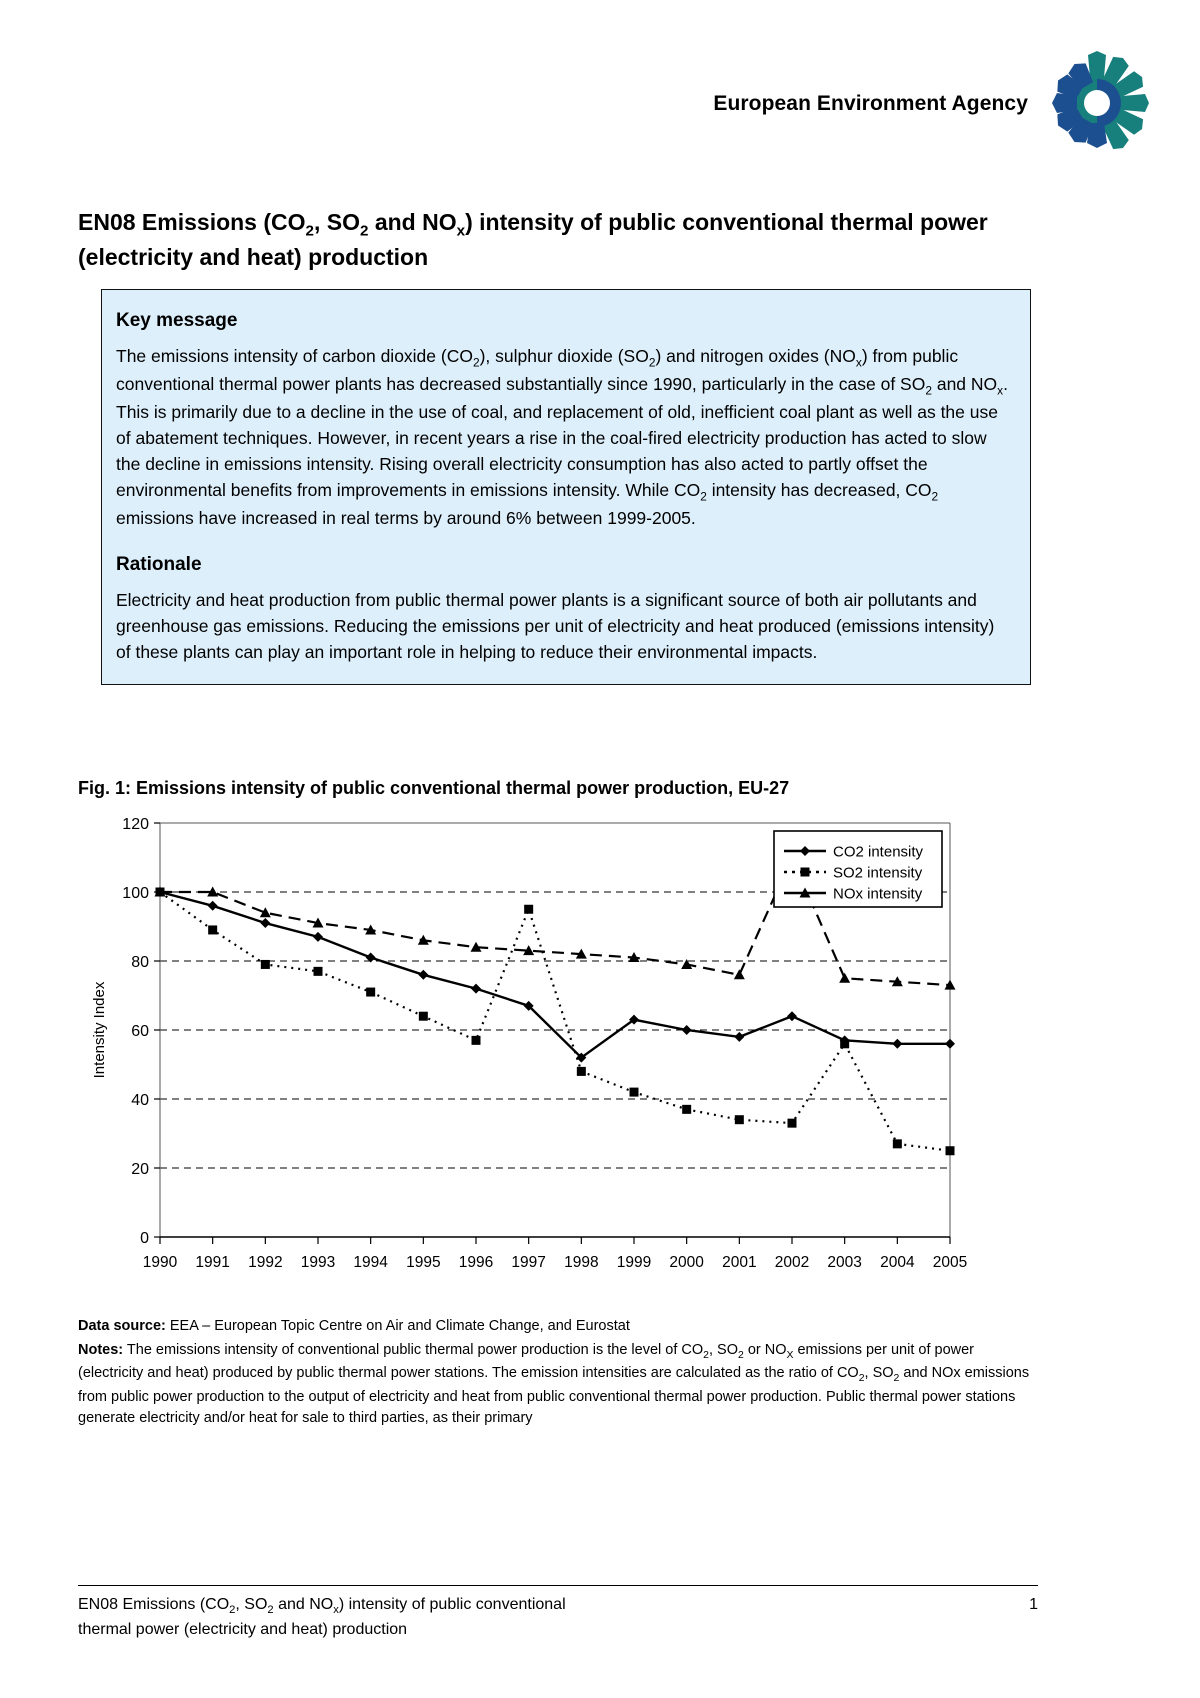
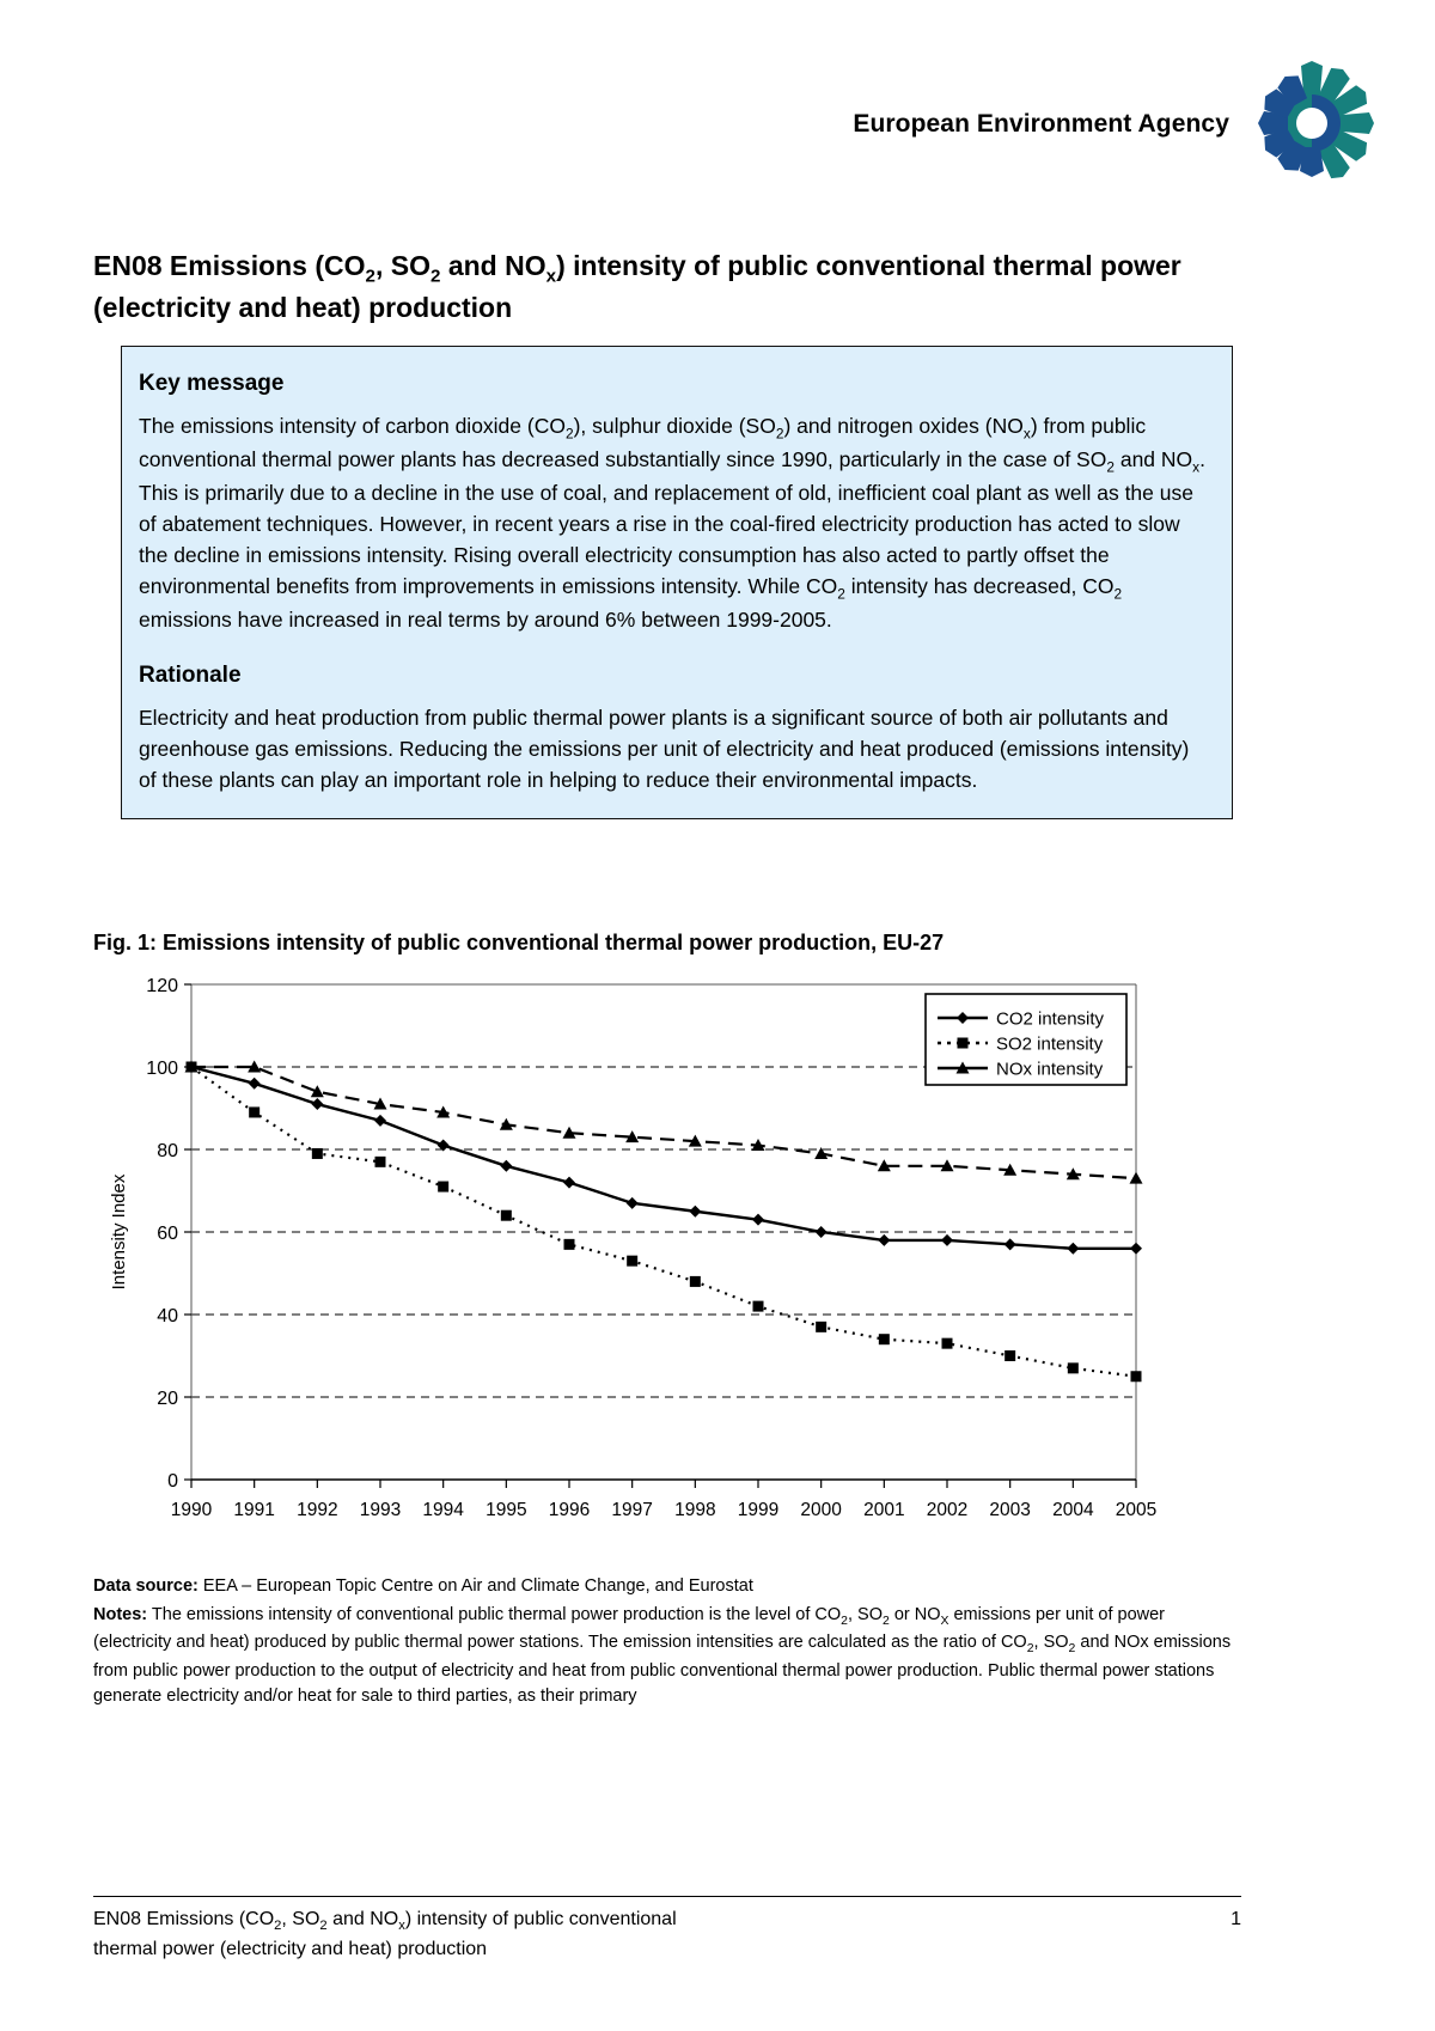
SO2 intensity/1997: 95 -> 53
CO2 intensity/1998: 52 -> 65
CO2 intensity/2002: 64 -> 58
NOx intensity/2002: 110 -> 76
SO2 intensity/2003: 56 -> 30
